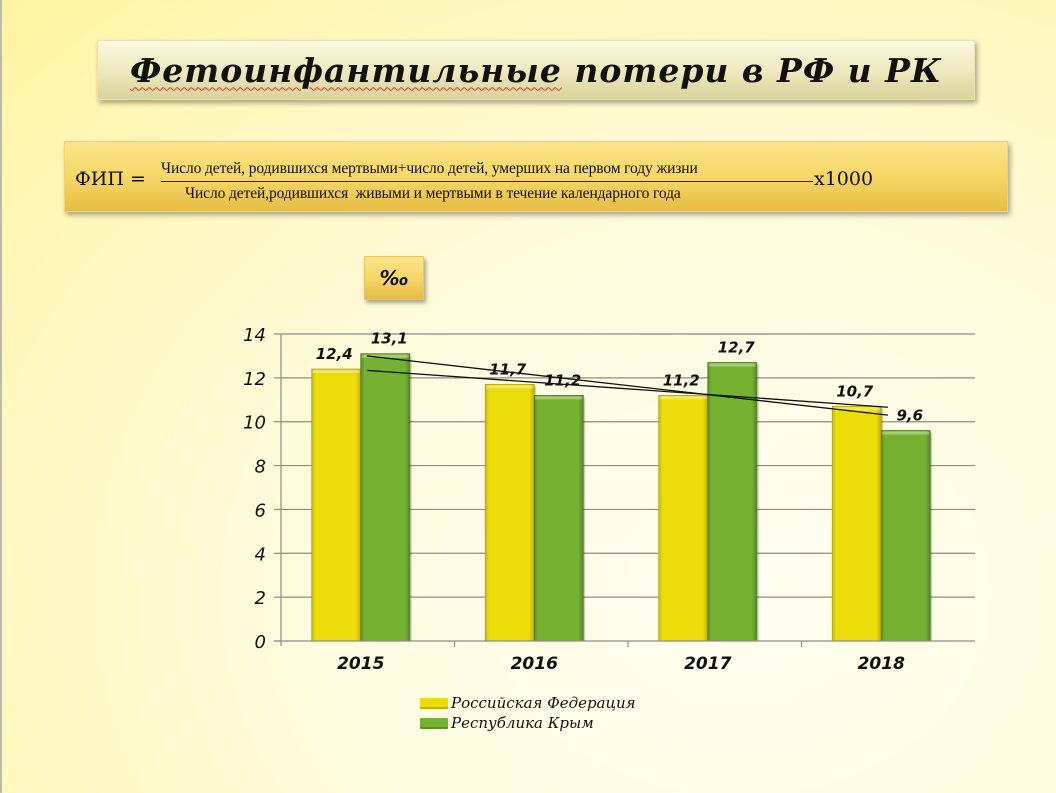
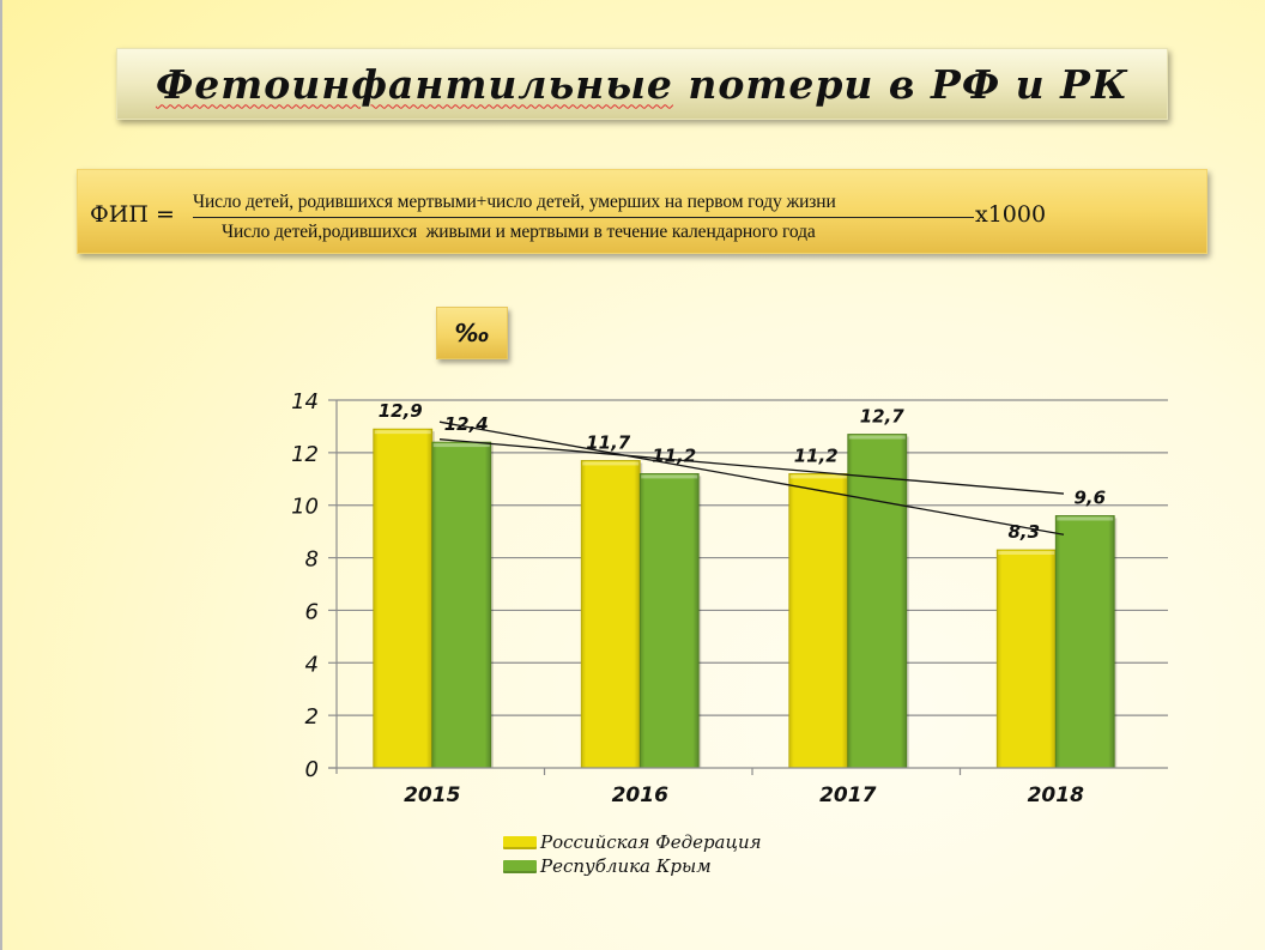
Российская Федерация/2015: 12,4 -> 12,9
Республика Крым/2015: 13,1 -> 12,4
Российская Федерация/2018: 10,7 -> 8,3
